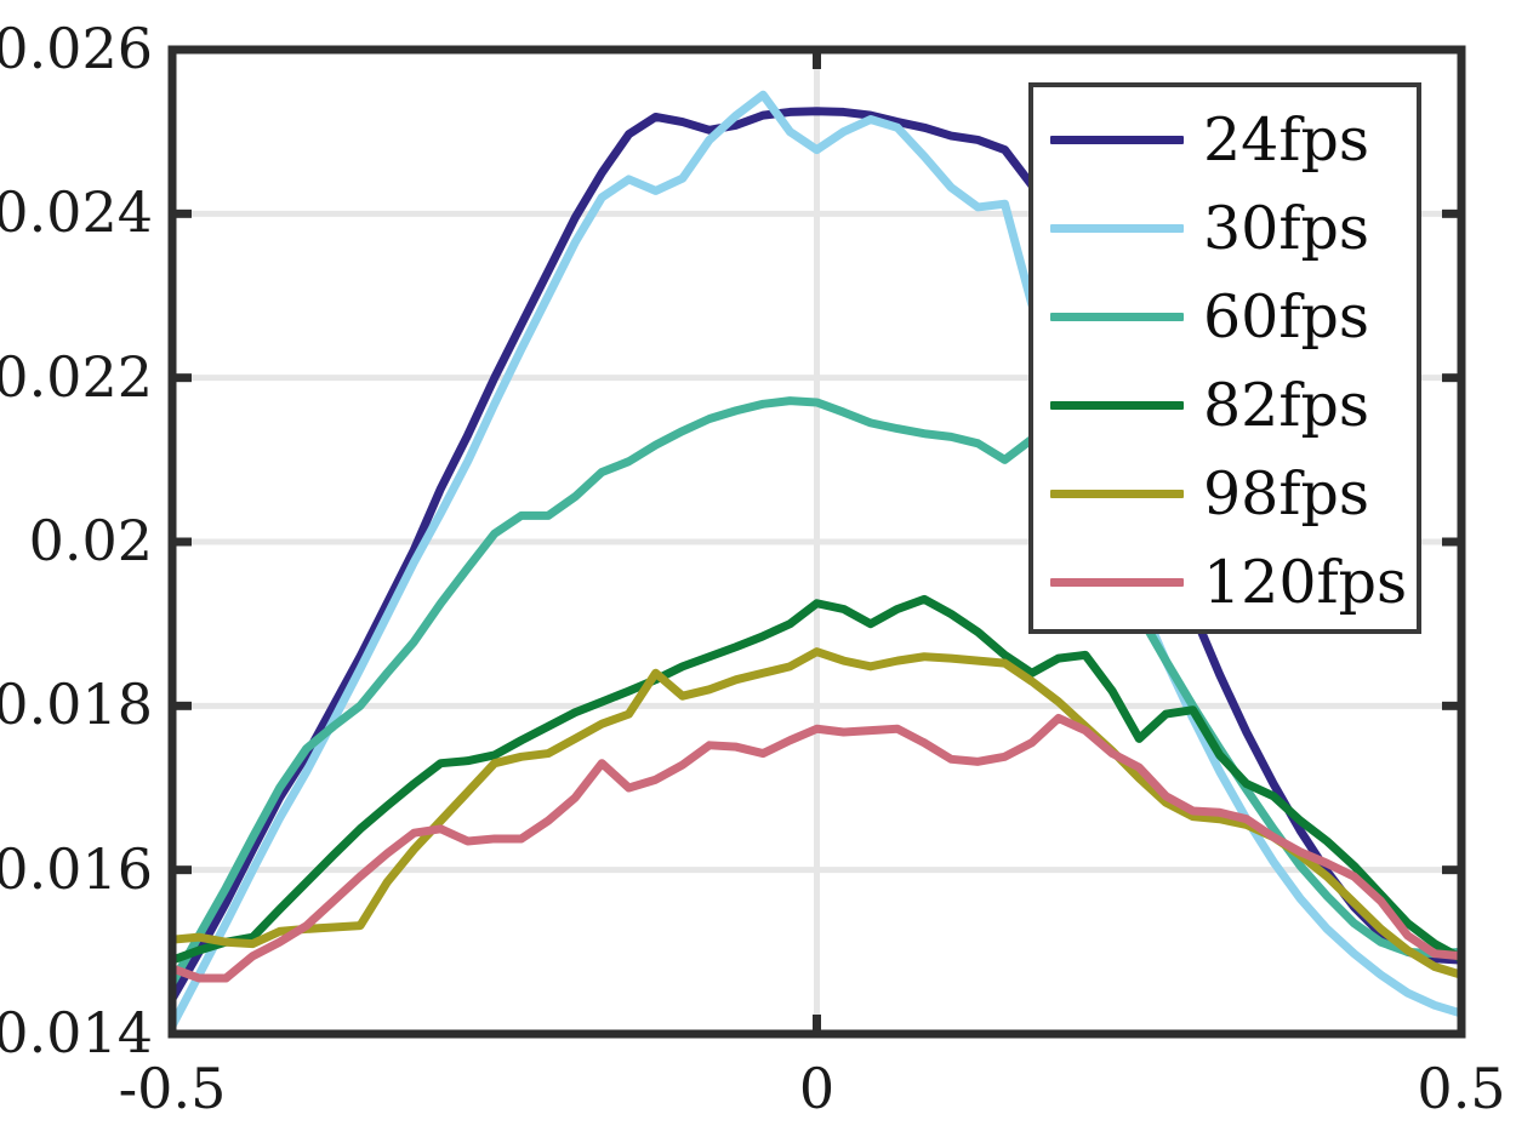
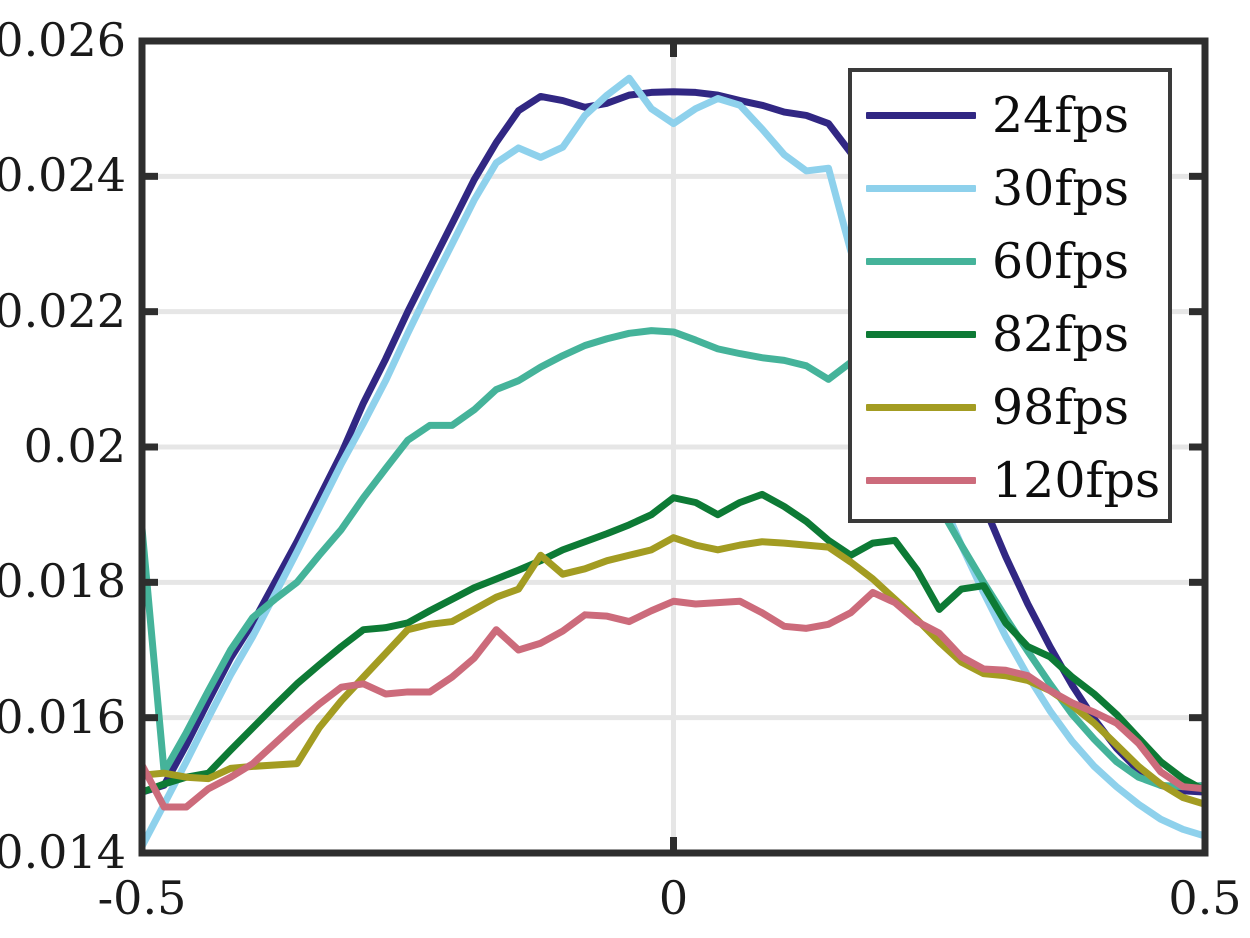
24fps/-0.5: 0.0144 -> 0.0149
60fps/-0.5: 0.0146 -> 0.0188
120fps/-0.5: 0.0148 -> 0.0153
